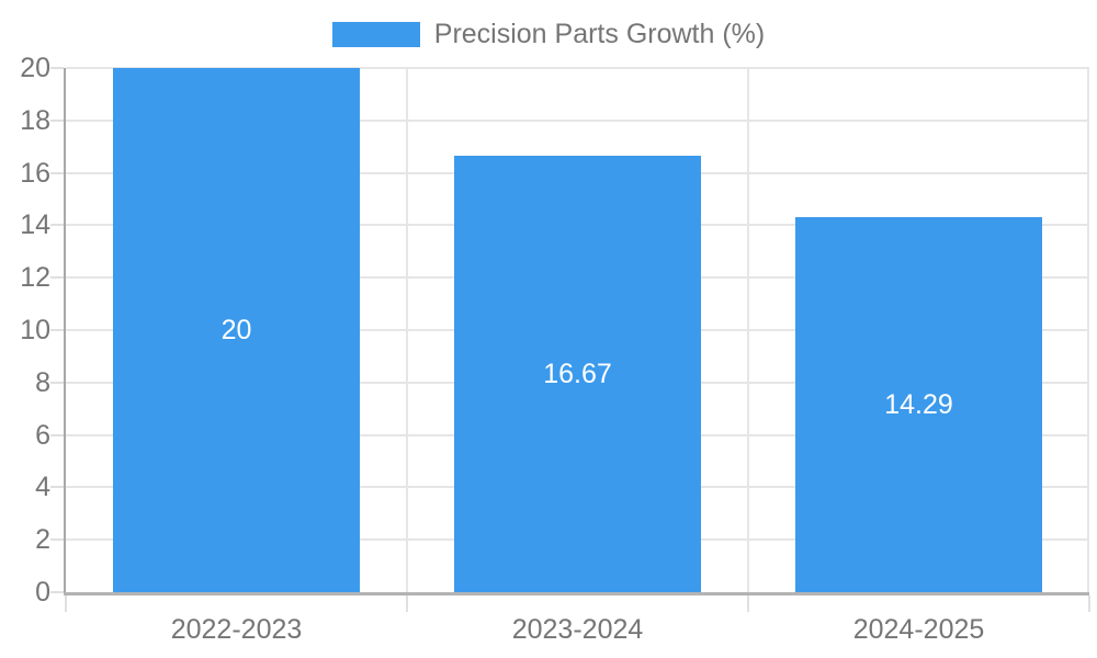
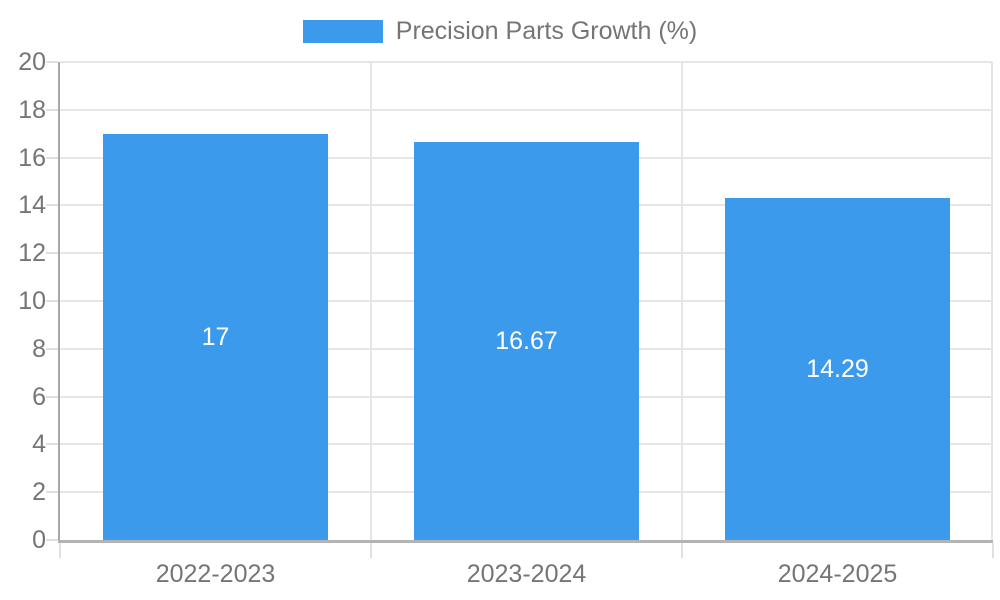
2022-2023: 20 -> 17
